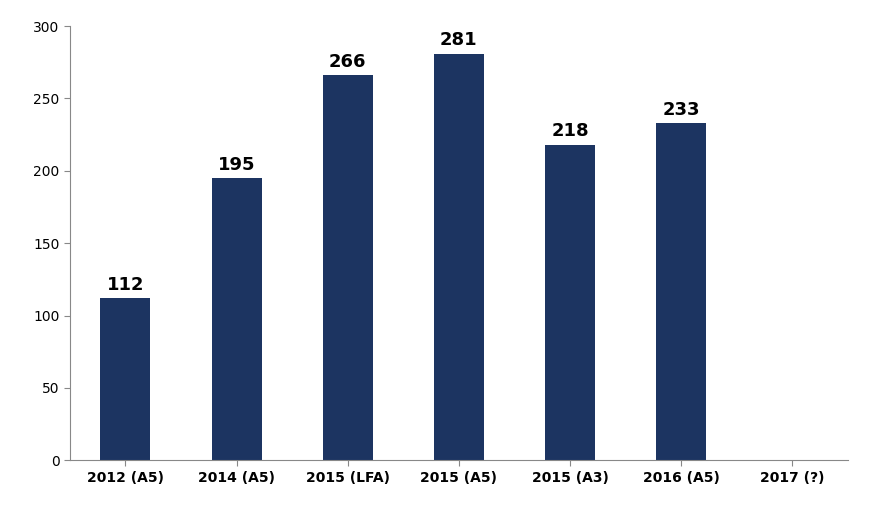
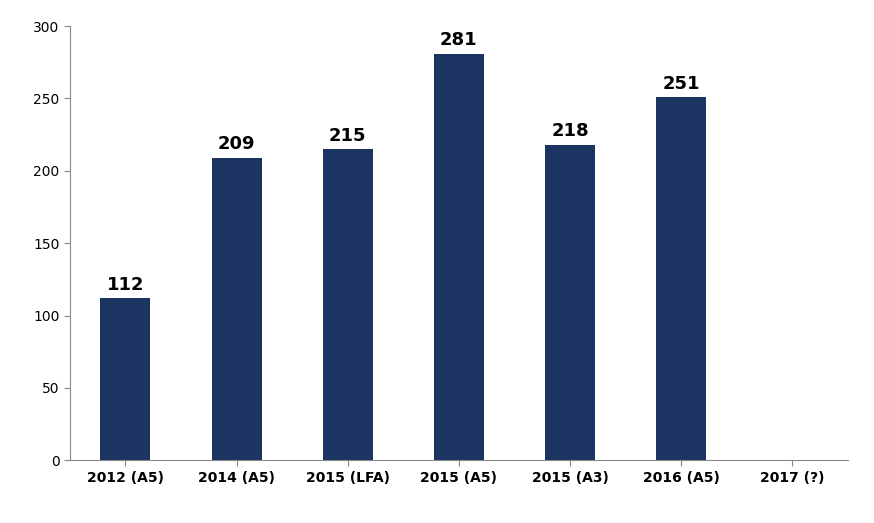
2014 (A5): 195 -> 209
2015 (LFA): 266 -> 215
2016 (A5): 233 -> 251
